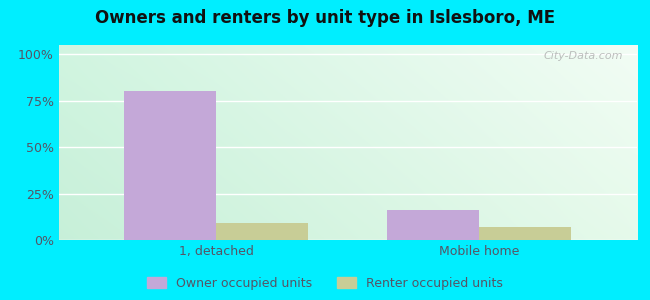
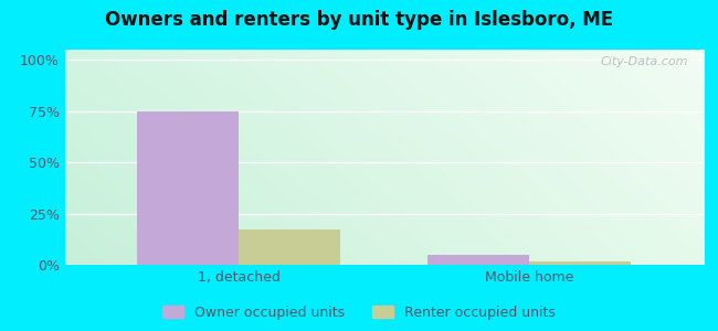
Owner occupied units/1, detached: 80% -> 75%
Renter occupied units/1, detached: 9% -> 17%
Owner occupied units/Mobile home: 16% -> 5%
Renter occupied units/Mobile home: 7% -> 2%
